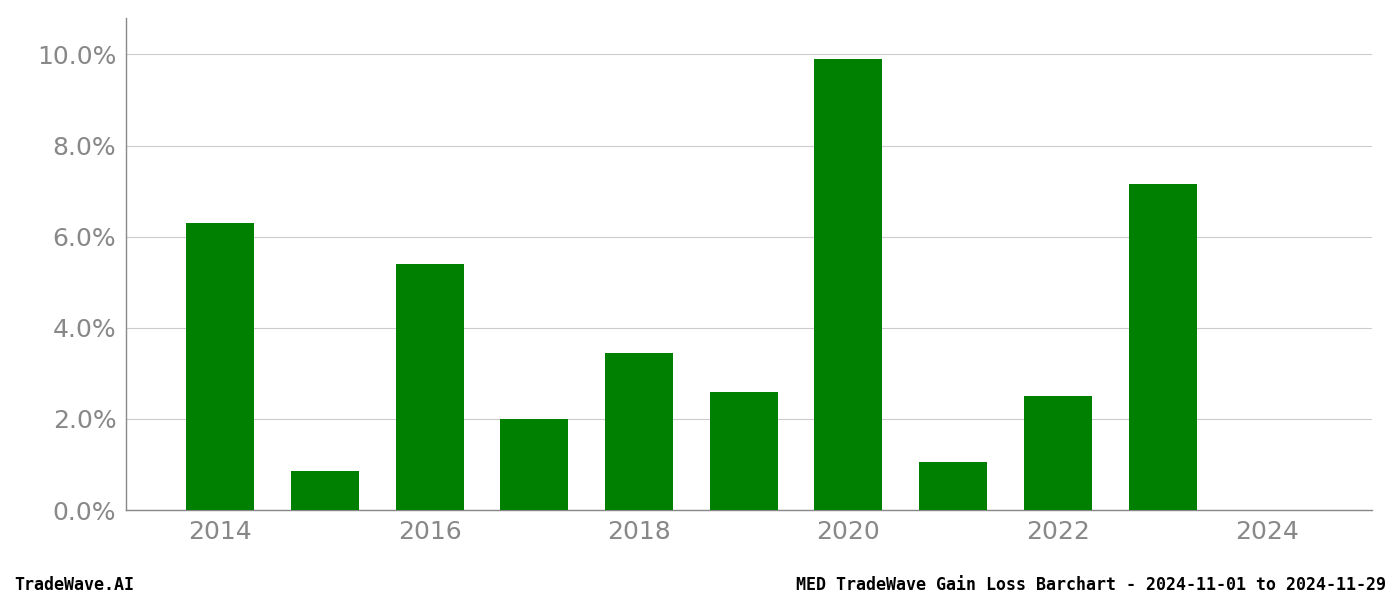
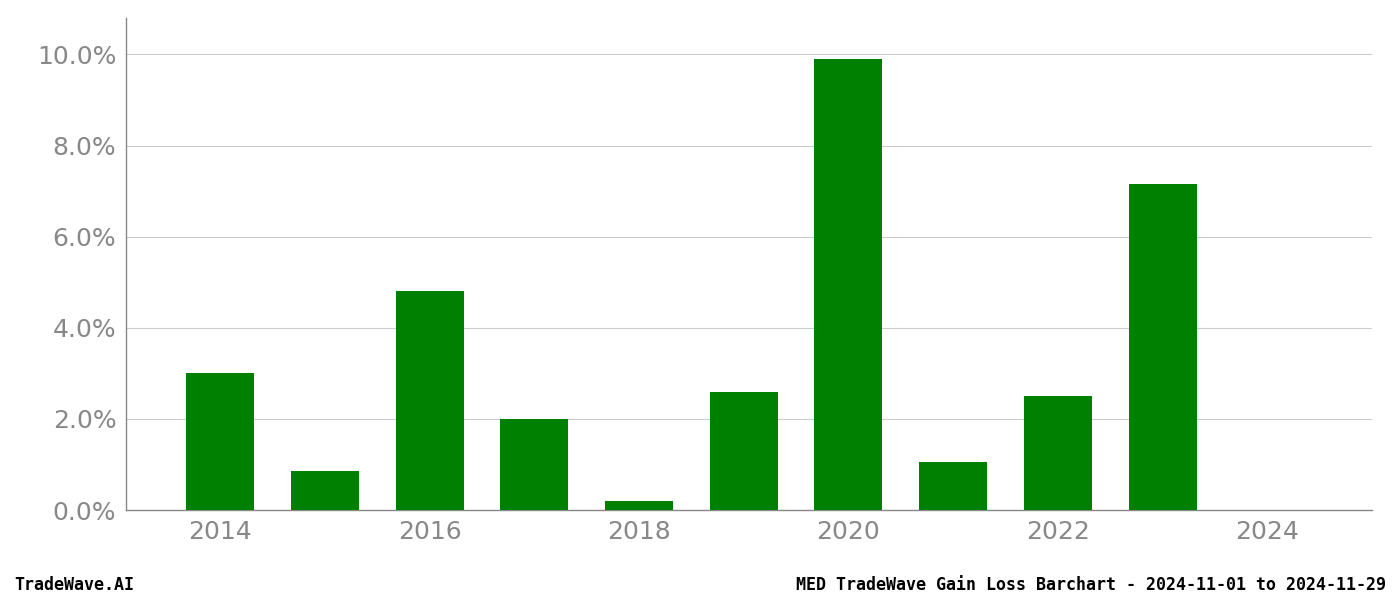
2014: 6.30% -> 3.00%
2016: 5.40% -> 4.80%
2018: 3.45% -> 0.20%
